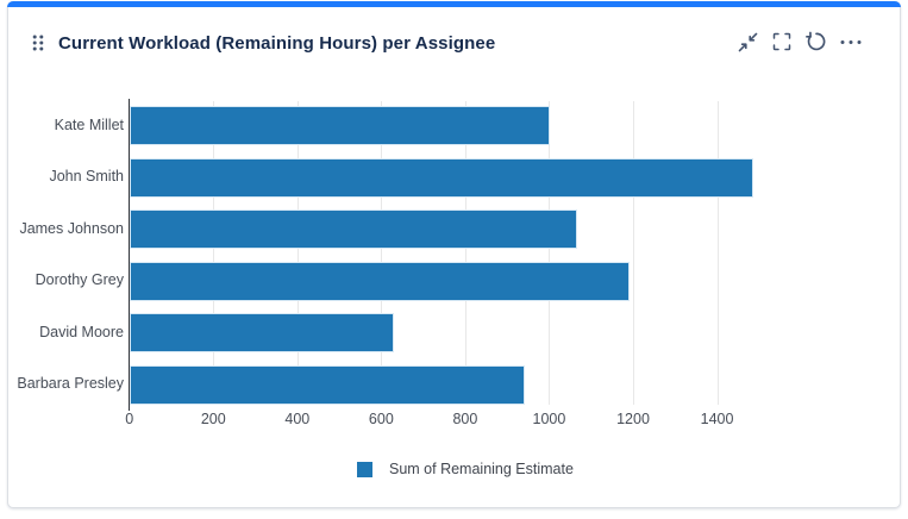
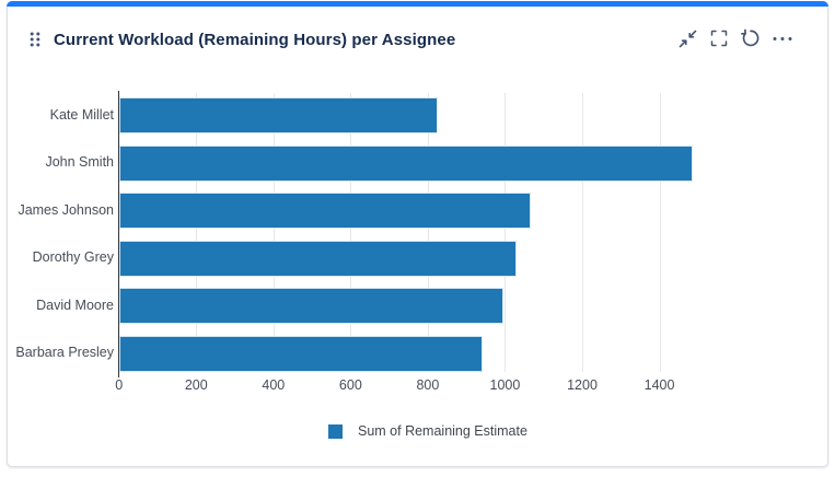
Kate Millet: 1000 -> 820
Dorothy Grey: 1190 -> 1030
David Moore: 630 -> 1000
